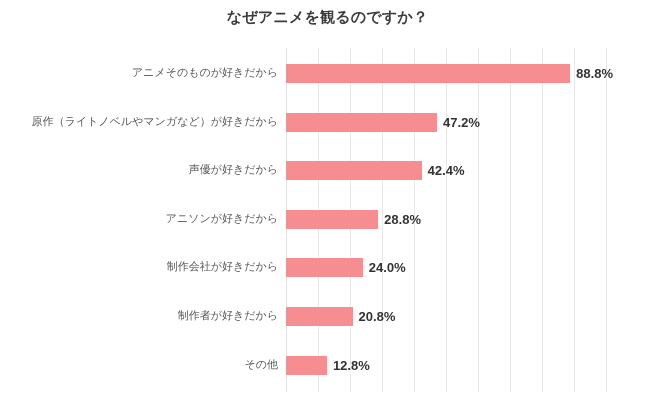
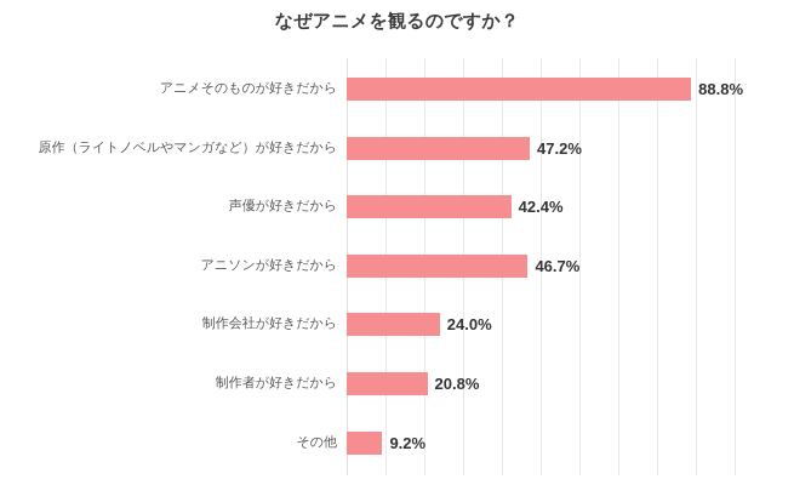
アニソンが好きだから: 28.8% -> 46.7%
その他: 12.8% -> 9.2%
